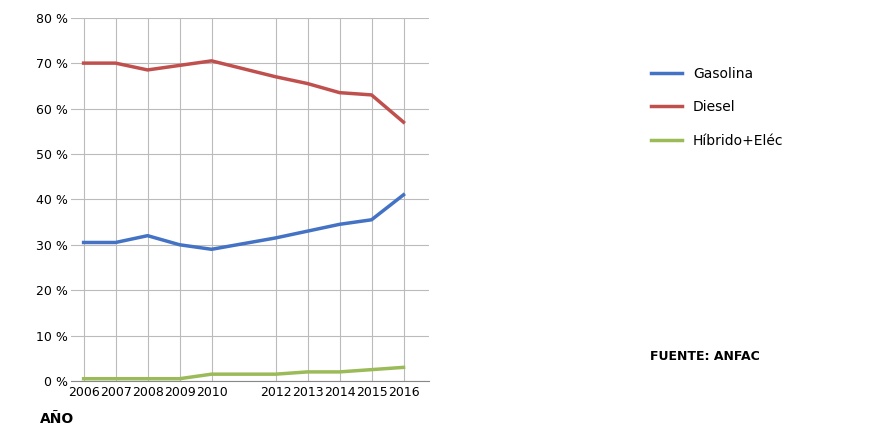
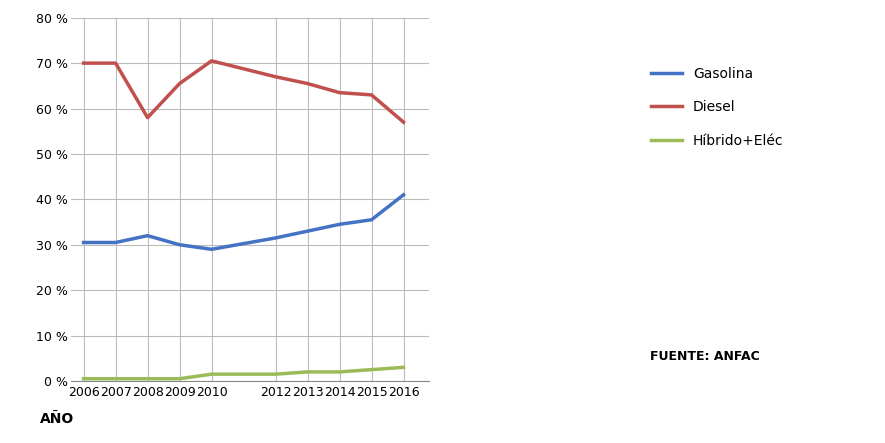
Diesel/2008: 68.5 % -> 58.0 %
Diesel/2009: 69.5 % -> 65.5 %
